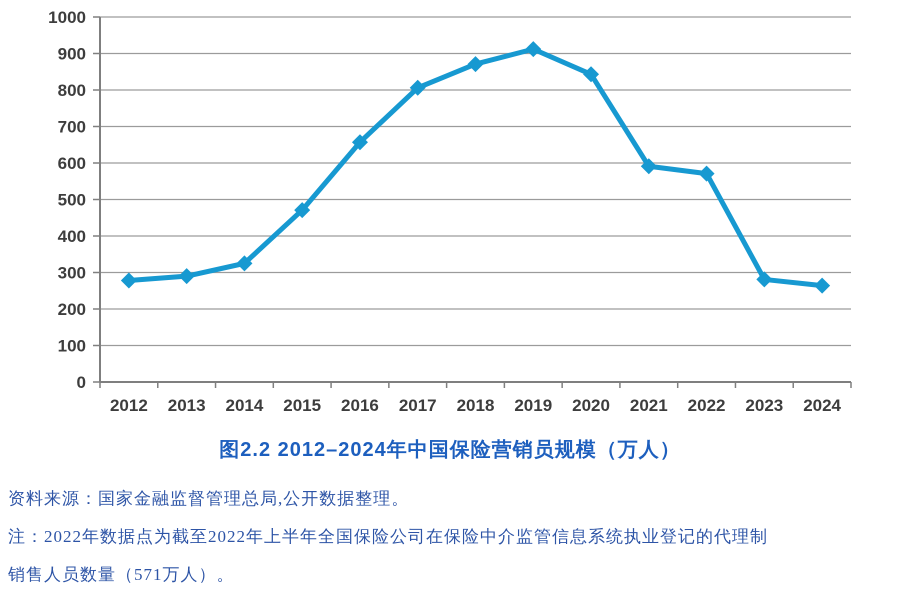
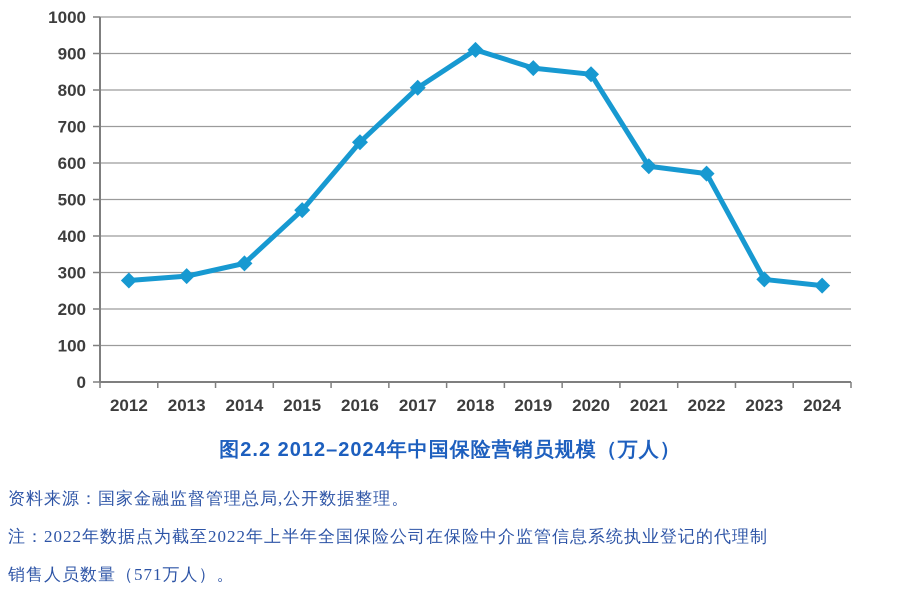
2018: 870 -> 910
2019: 910 -> 860
